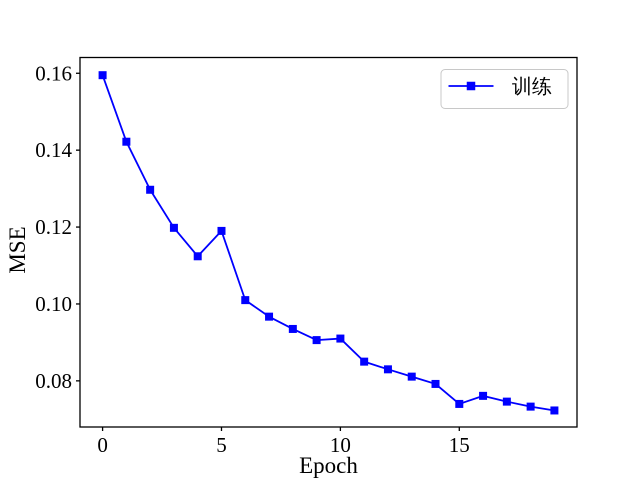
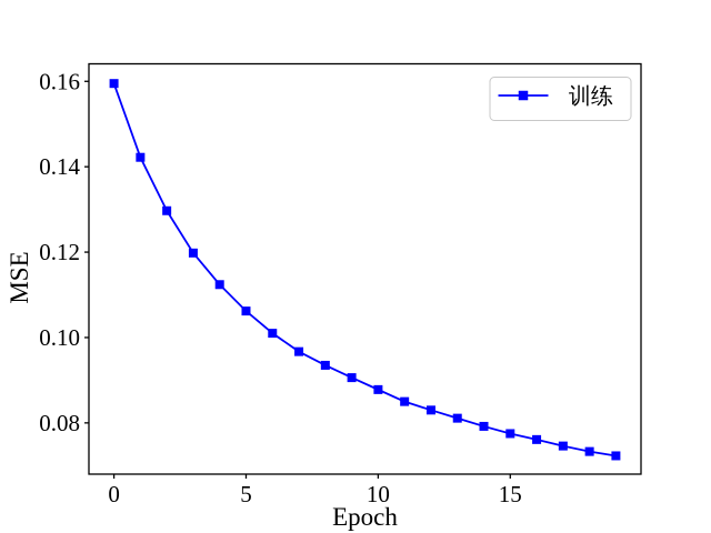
5: 0.119 -> 0.106
10: 0.091 -> 0.088
15: 0.074 -> 0.077
